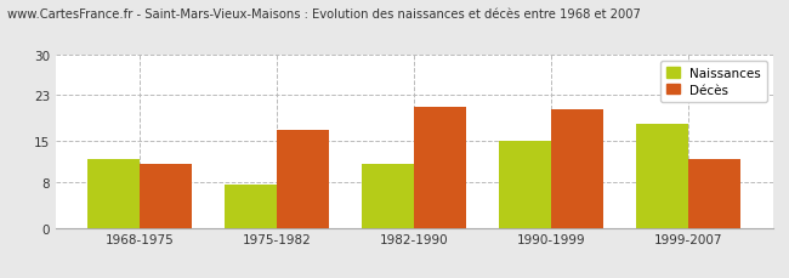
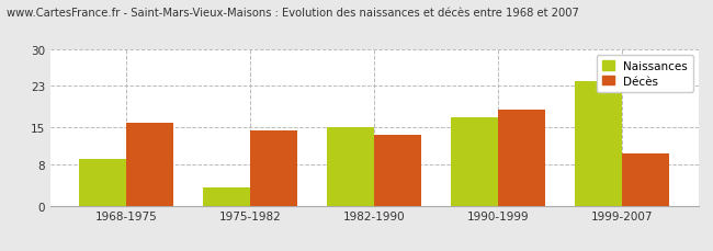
Naissances/1968-1975: 12.0 -> 9.0
Décès/1968-1975: 11.0 -> 16.0
Naissances/1975-1982: 7.5 -> 3.5
Décès/1975-1982: 17.0 -> 14.5
Naissances/1982-1990: 11.0 -> 15.0
Décès/1982-1990: 21.0 -> 13.5
Naissances/1990-1999: 15.0 -> 17.0
Décès/1990-1999: 20.5 -> 18.5
Naissances/1999-2007: 18.0 -> 24.0
Décès/1999-2007: 12.0 -> 10.0
